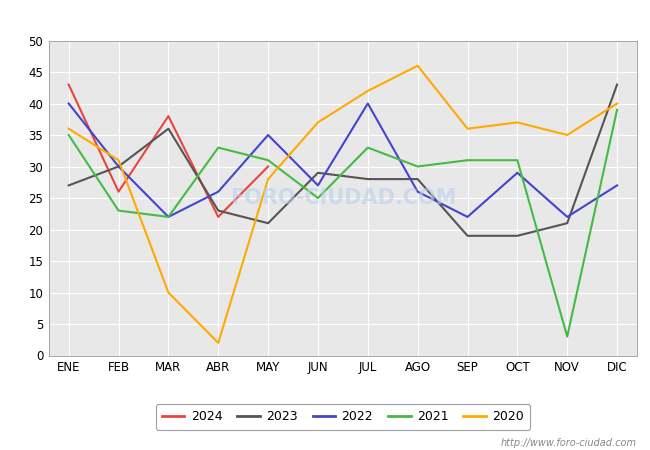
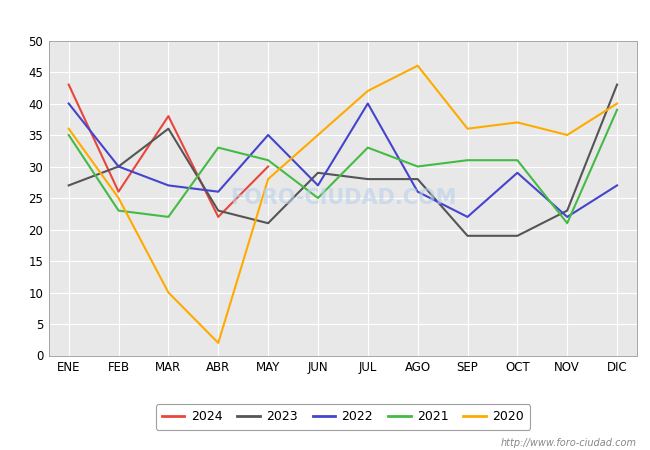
2020/FEB: 31 -> 25
2022/MAR: 22 -> 27
2020/JUN: 37 -> 35
2023/NOV: 21 -> 23
2021/NOV: 3 -> 21
